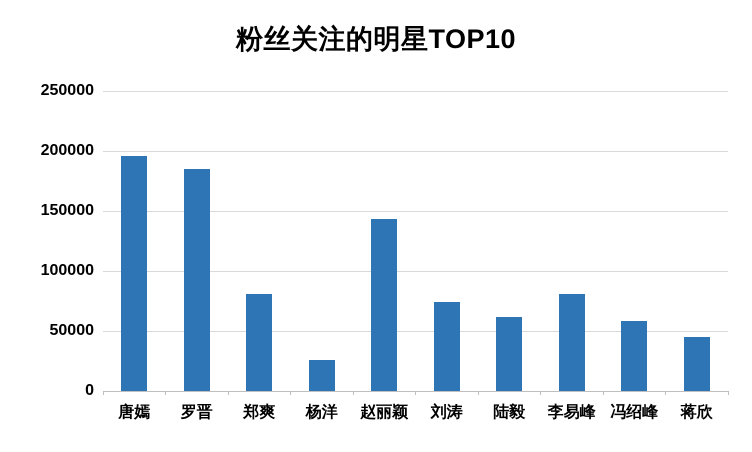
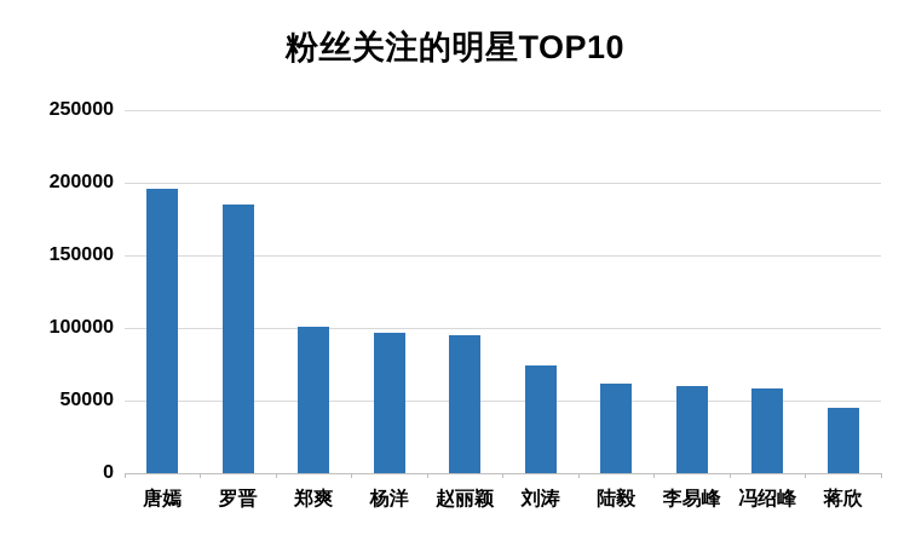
郑爽: 81000 -> 101000
杨洋: 26000 -> 97000
赵丽颖: 143000 -> 95000
李易峰: 81000 -> 60000
